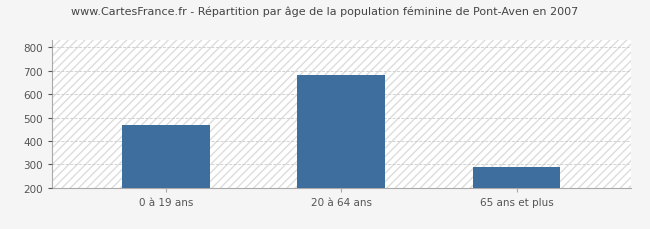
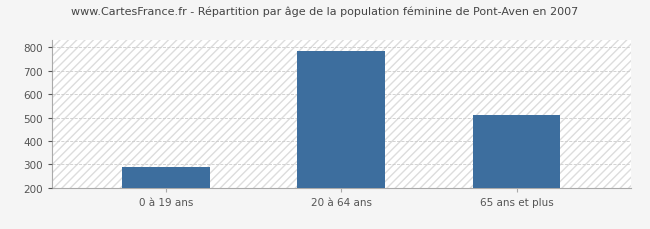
0 à 19 ans: 470 -> 290
20 à 64 ans: 680 -> 785
65 ans et plus: 290 -> 510
